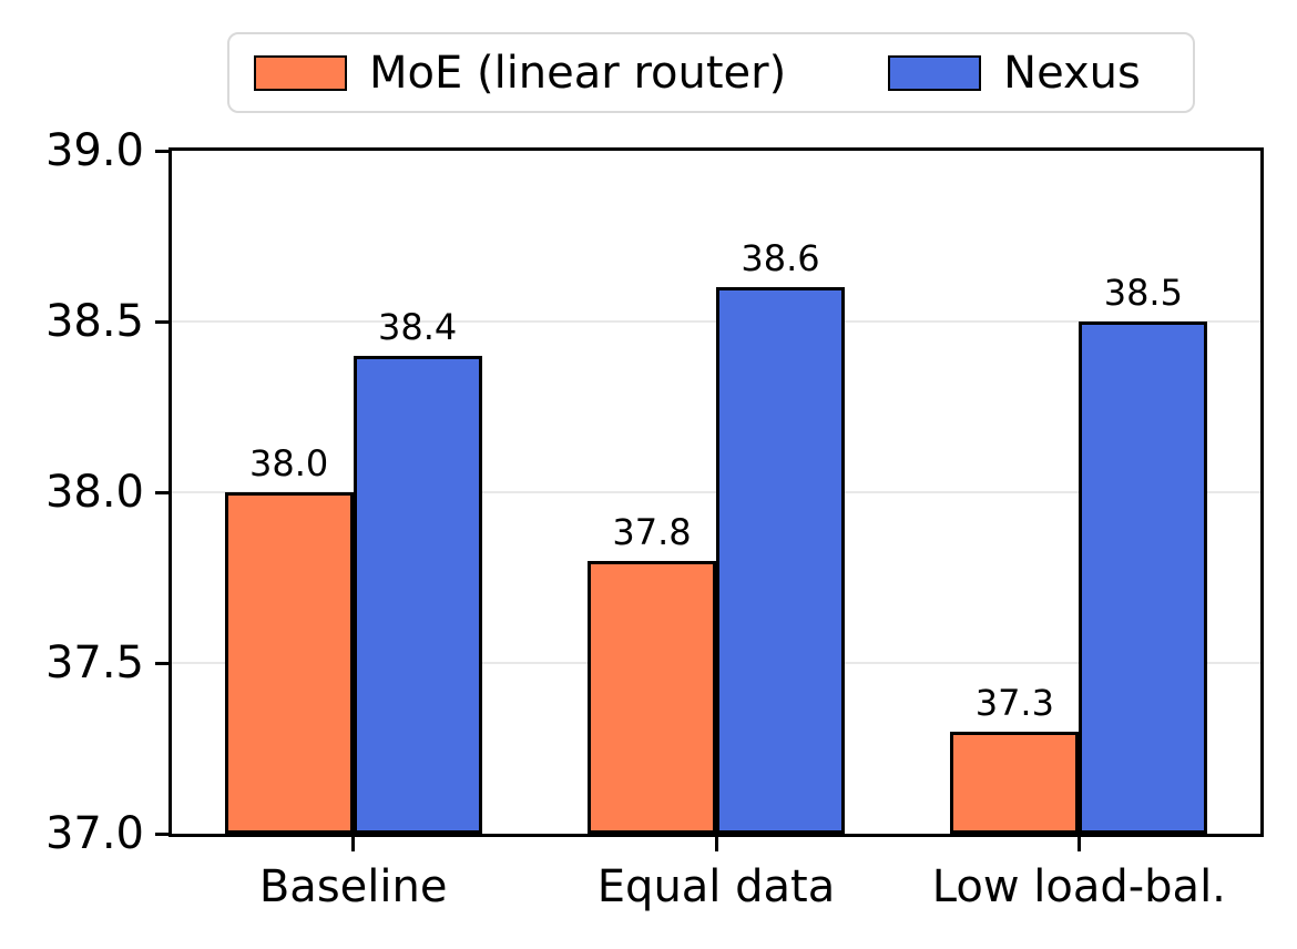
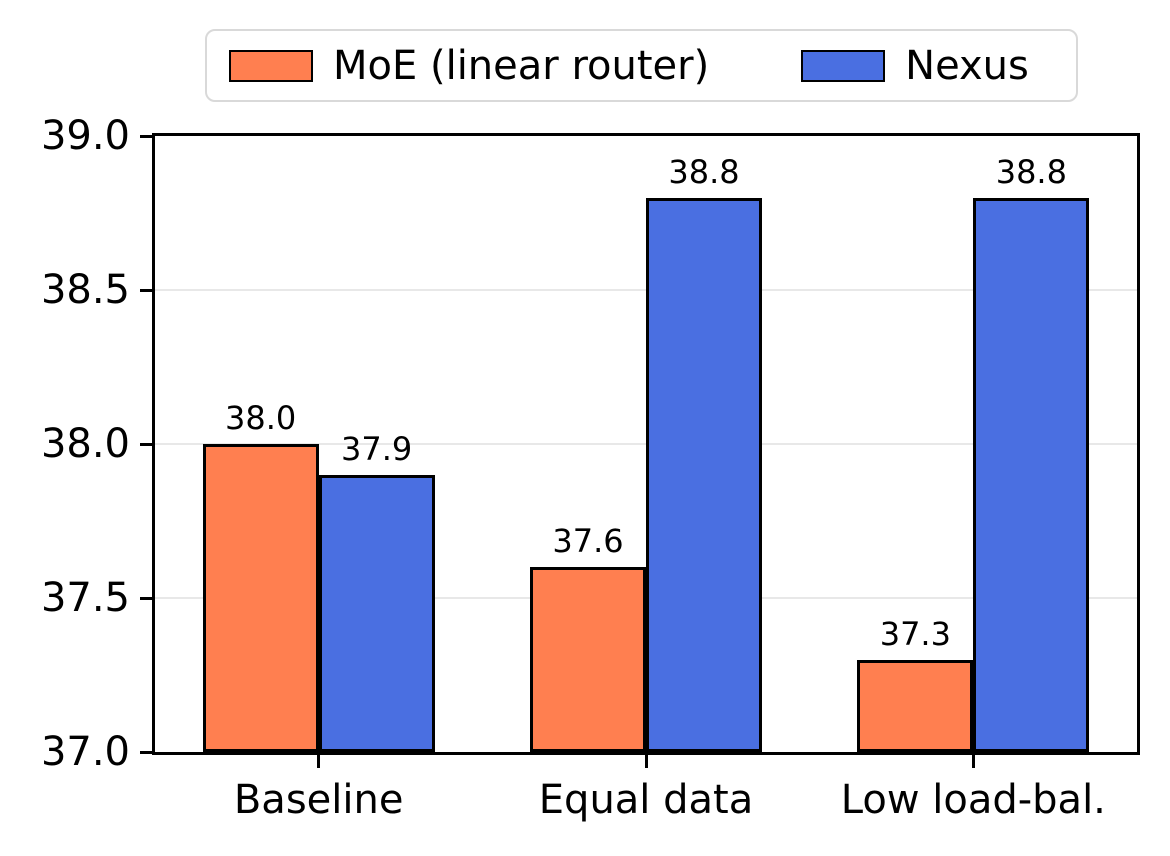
Nexus/Baseline: 38.4 -> 37.9
MoE (linear router)/Equal data: 37.8 -> 37.6
Nexus/Equal data: 38.6 -> 38.8
Nexus/Low load-bal.: 38.5 -> 38.8
